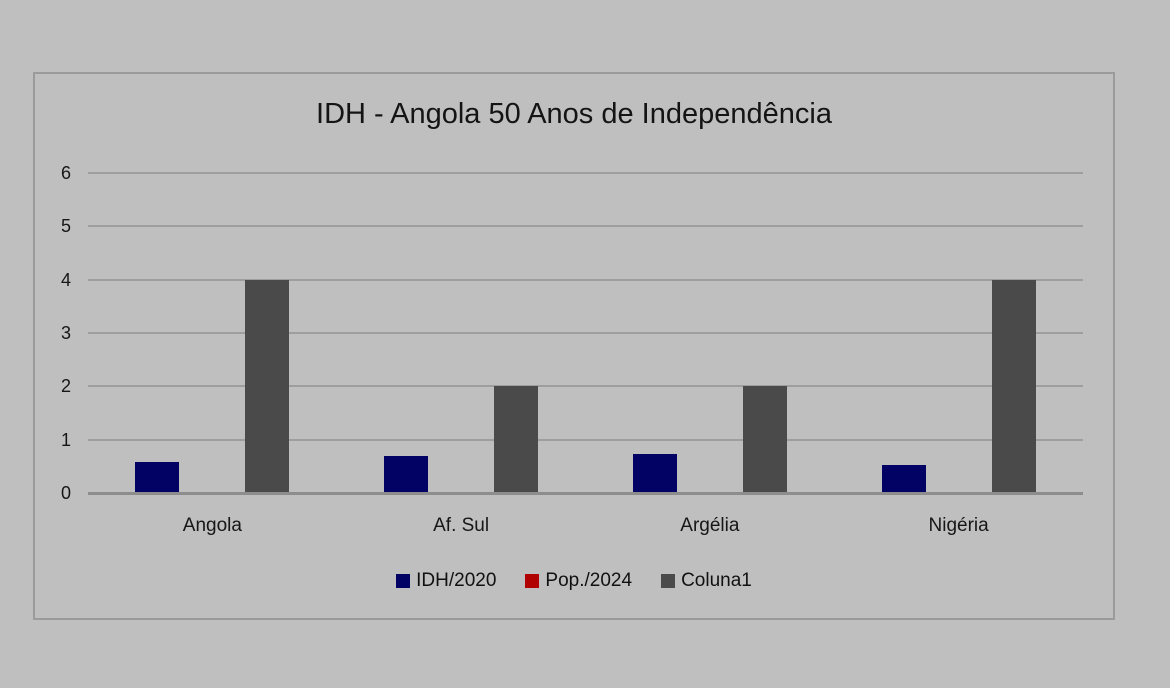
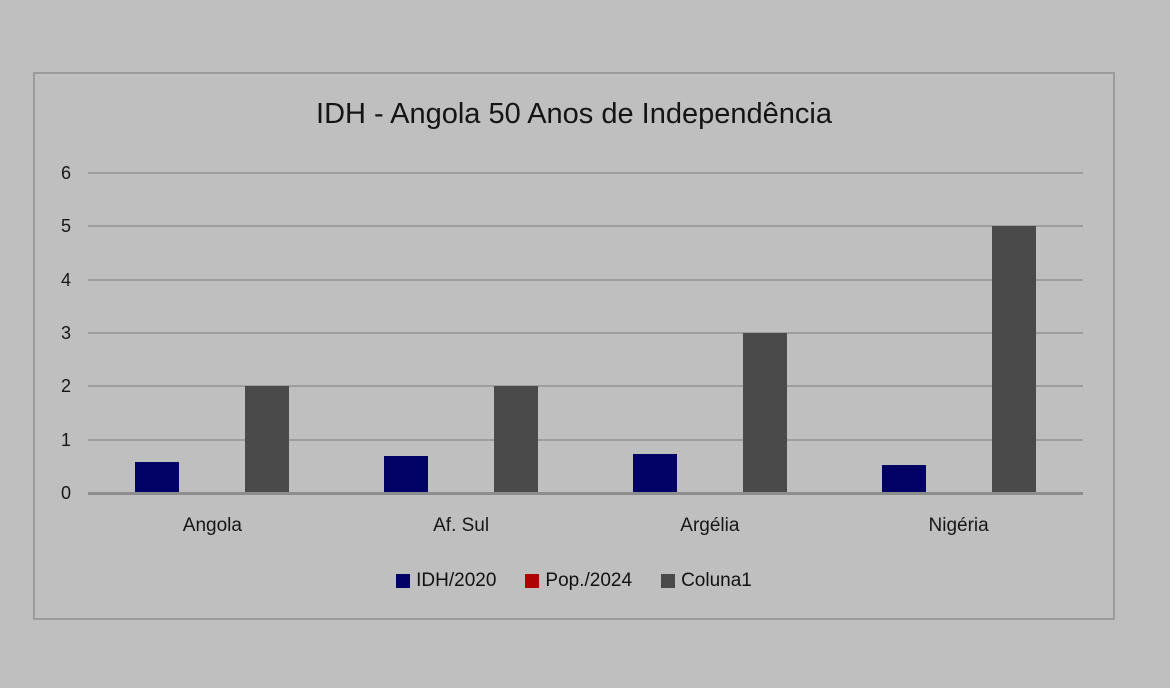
Coluna1/Angola: 4 -> 2
Coluna1/Argélia: 2 -> 3
Coluna1/Nigéria: 4 -> 5
